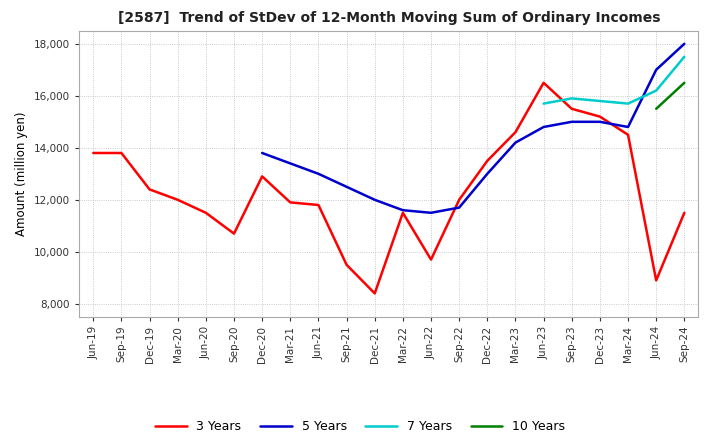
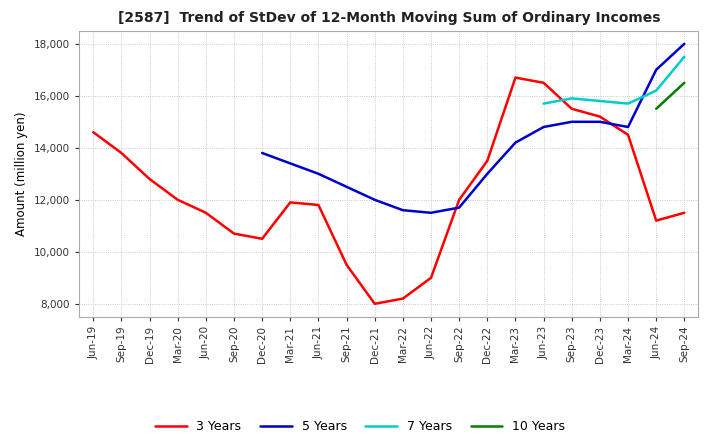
3 Years/Jun-19: 13,800 -> 14,600
3 Years/Dec-19: 12,400 -> 12,800
3 Years/Dec-20: 12,900 -> 10,500
3 Years/Dec-21: 8,400 -> 8,000
3 Years/Mar-22: 11,500 -> 8,200
3 Years/Jun-22: 9,700 -> 9,000
3 Years/Mar-23: 14,600 -> 16,700
3 Years/Jun-24: 8,900 -> 11,200
